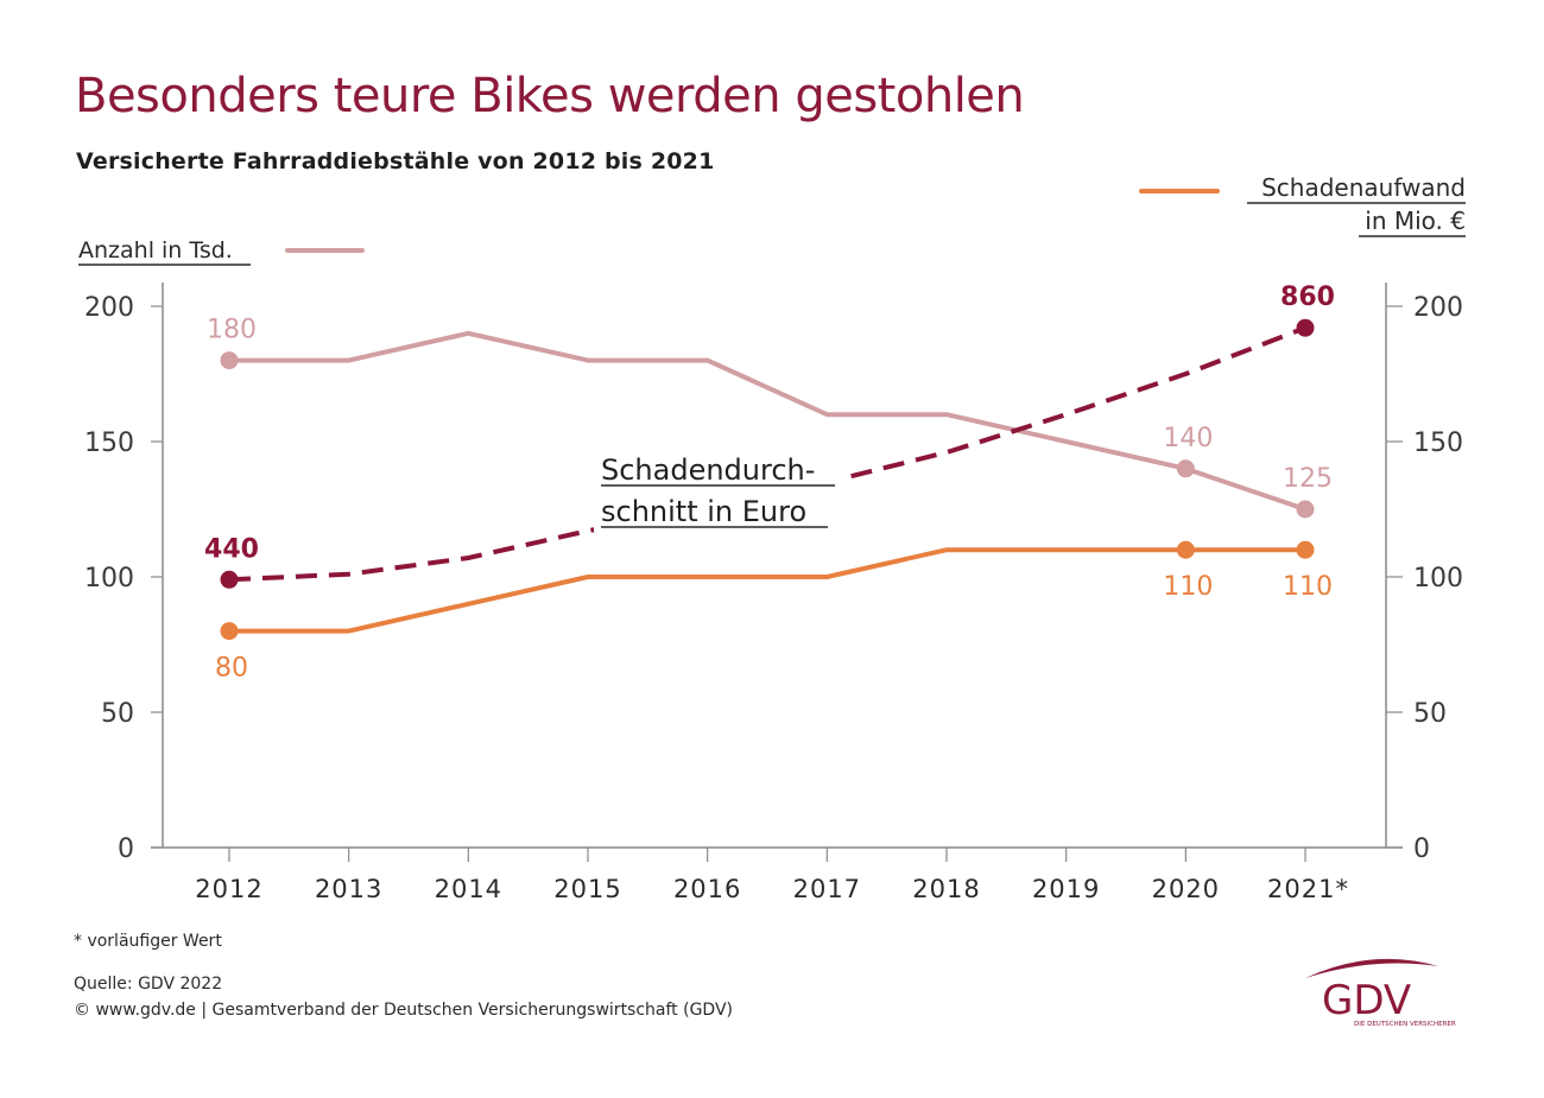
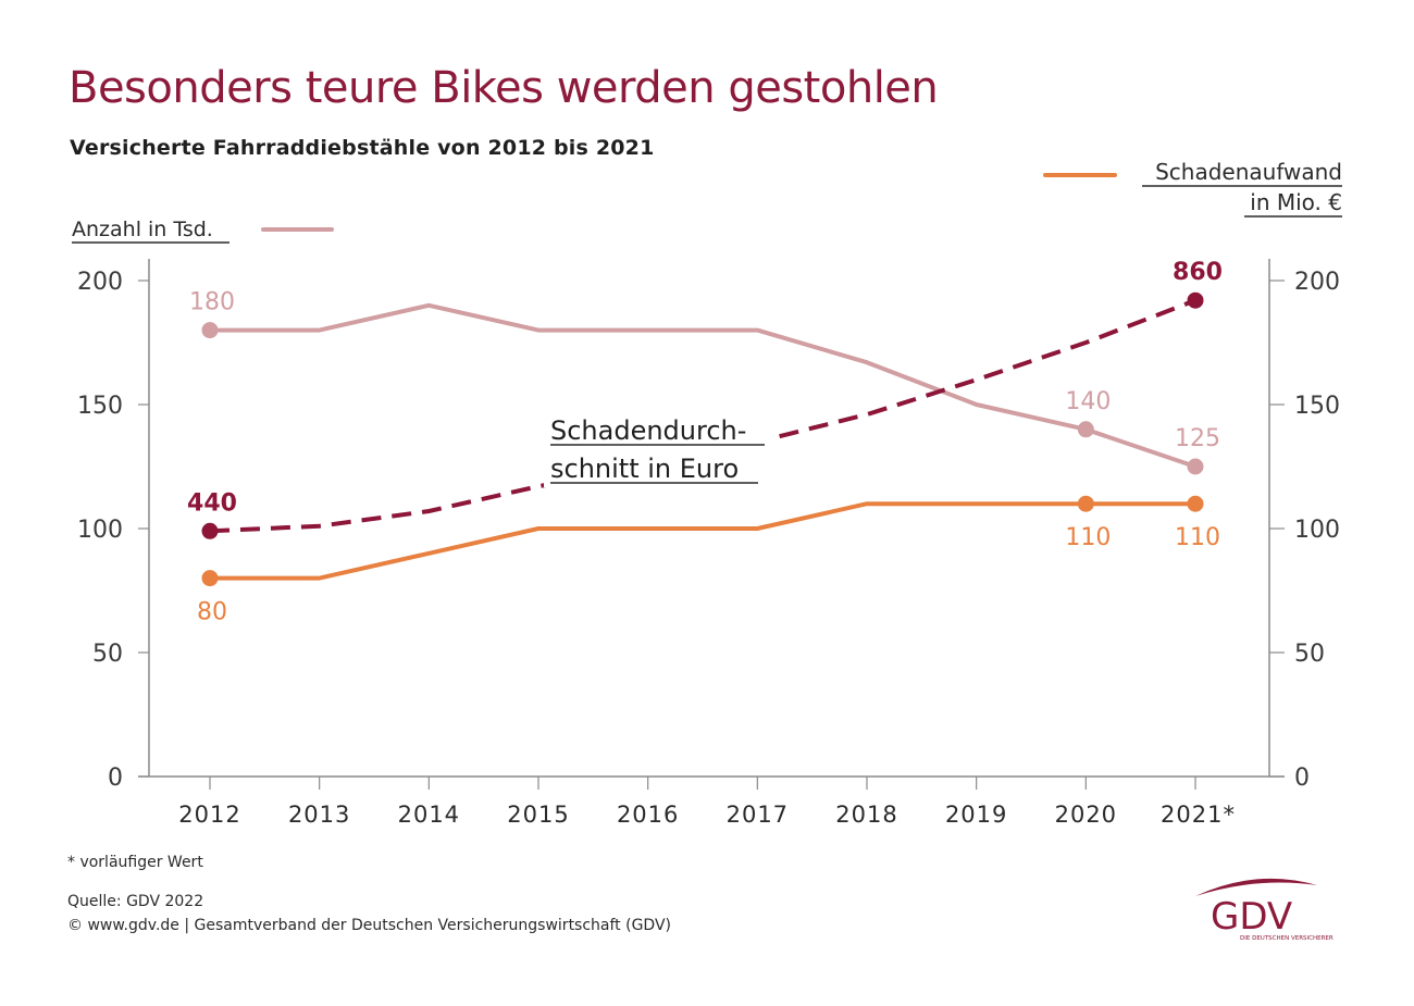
Anzahl in Tsd./2017: 160 -> 180
Anzahl in Tsd./2018: 160 -> 167
